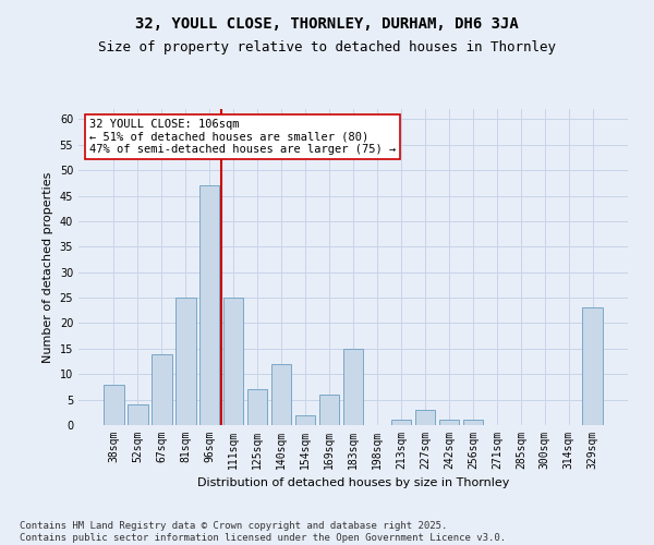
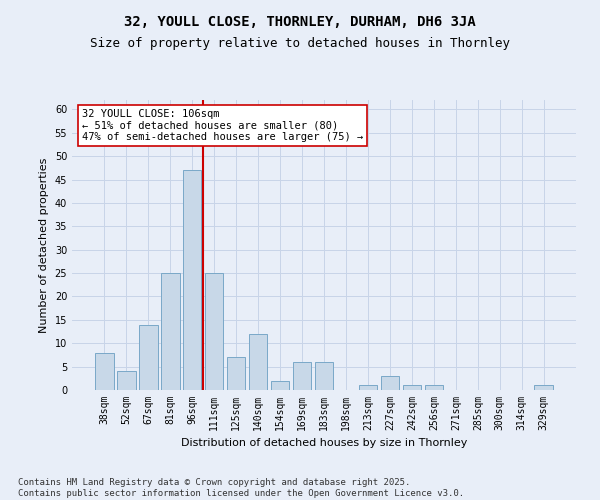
183sqm: 15 -> 6
329sqm: 23 -> 1
